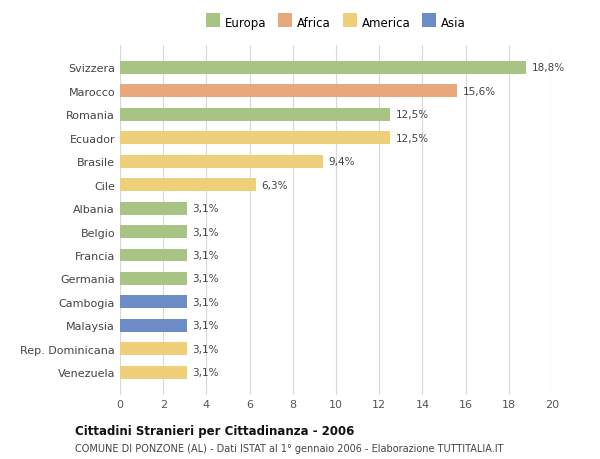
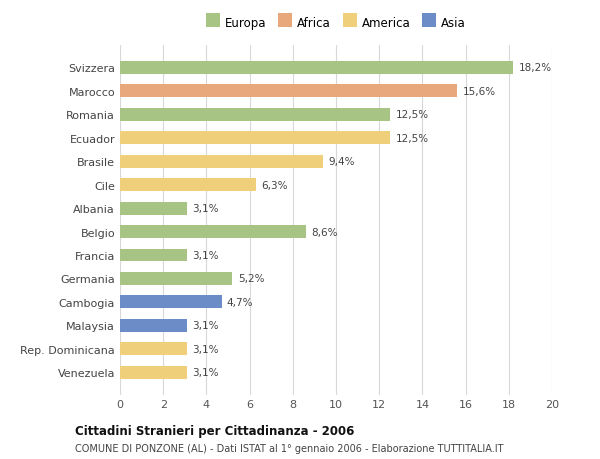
Svizzera: 18,8% -> 18,2%
Belgio: 3,1% -> 8,6%
Germania: 3,1% -> 5,2%
Cambogia: 3,1% -> 4,7%
